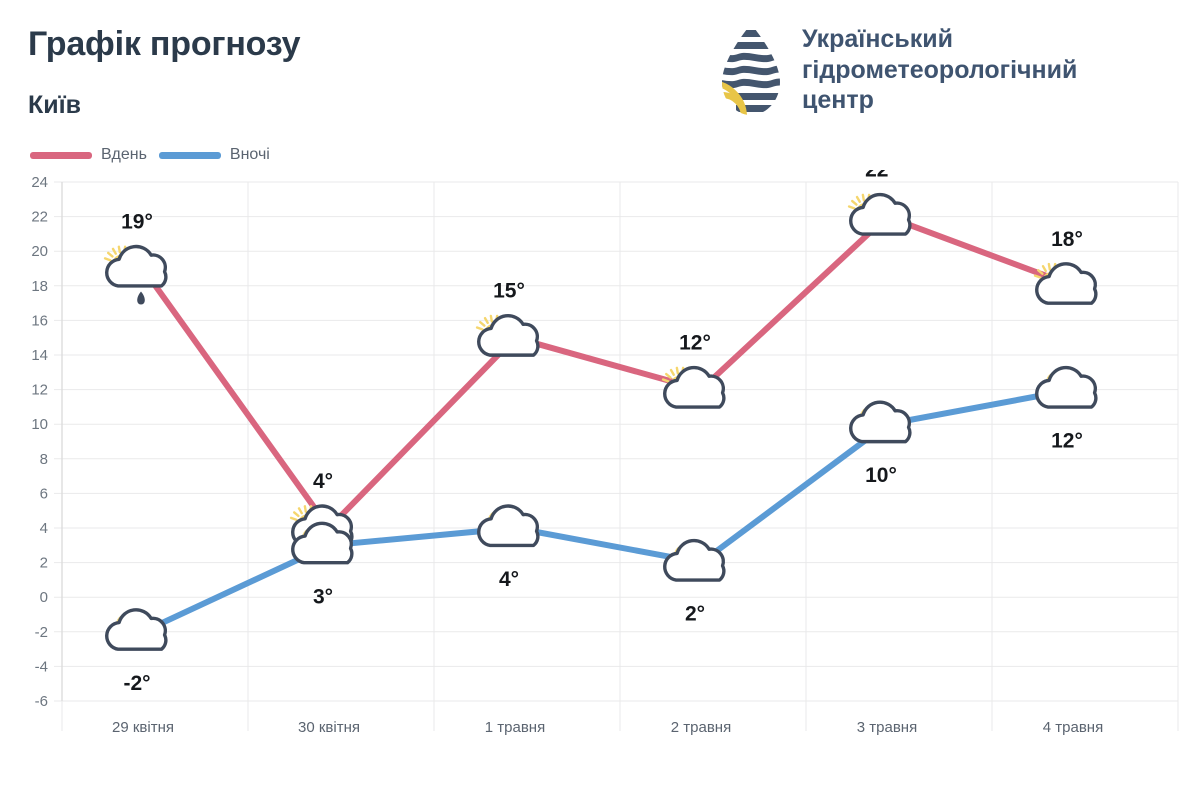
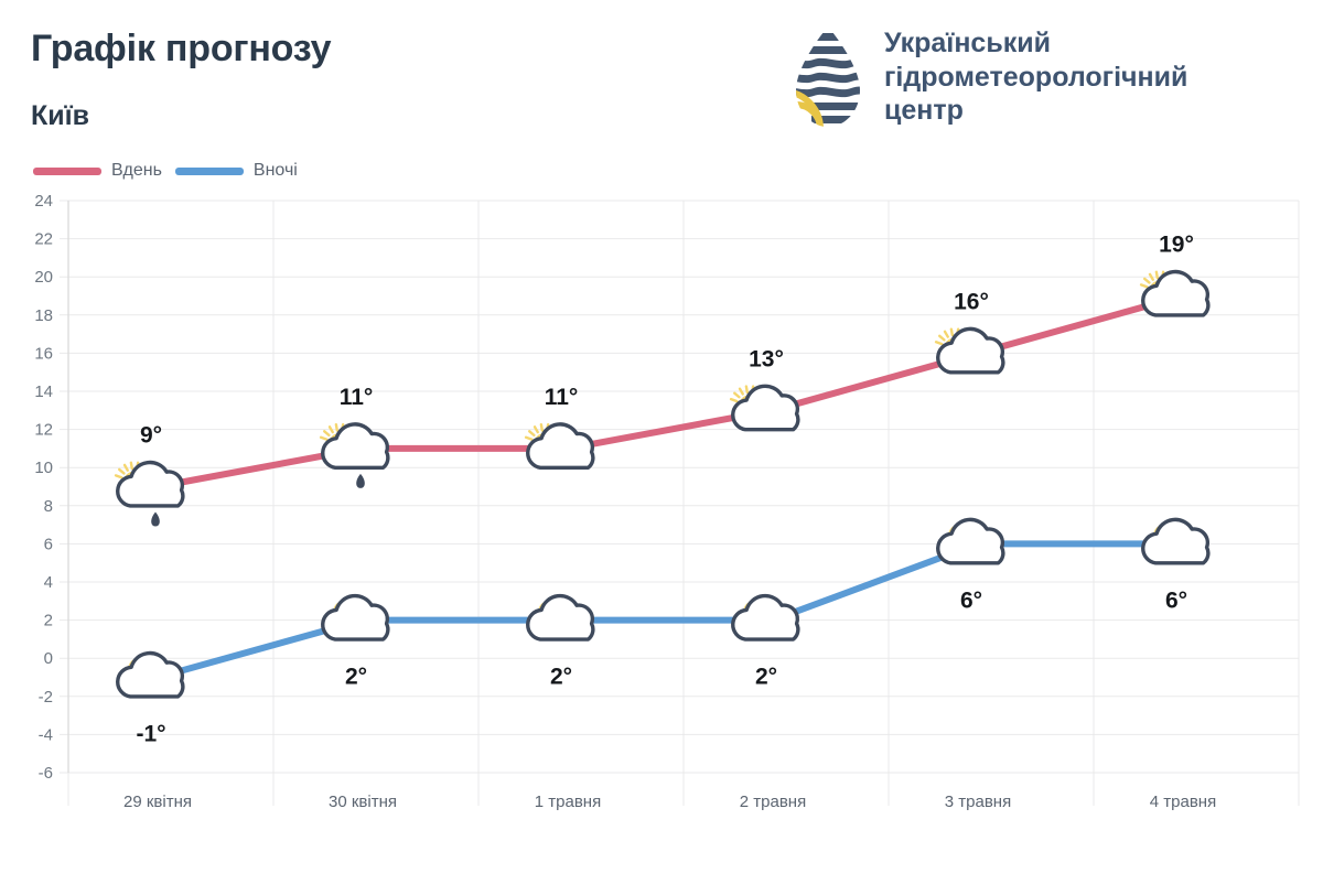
Вдень/29 квітня: 19° -> 9°
Вночі/29 квітня: -2° -> -1°
Вдень/30 квітня: 4° -> 11°
Вночі/30 квітня: 3° -> 2°
Вдень/1 травня: 15° -> 11°
Вночі/1 травня: 4° -> 2°
Вдень/2 травня: 12° -> 13°
Вдень/3 травня: 22° -> 16°
Вночі/3 травня: 10° -> 6°
Вдень/4 травня: 18° -> 19°
Вночі/4 травня: 12° -> 6°
